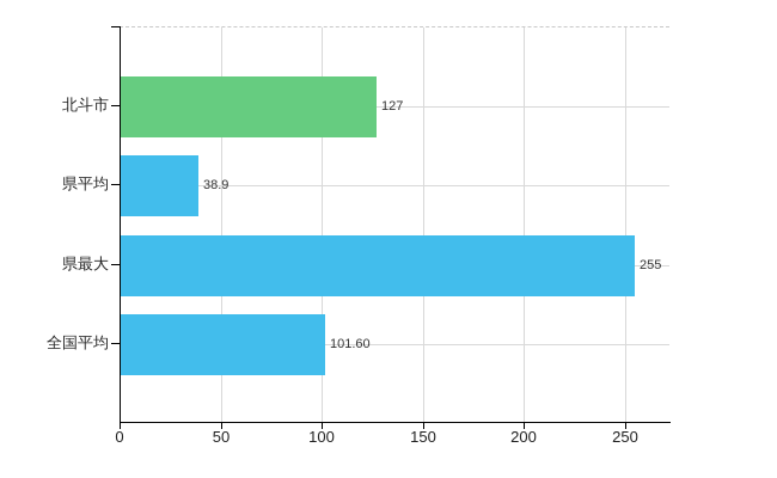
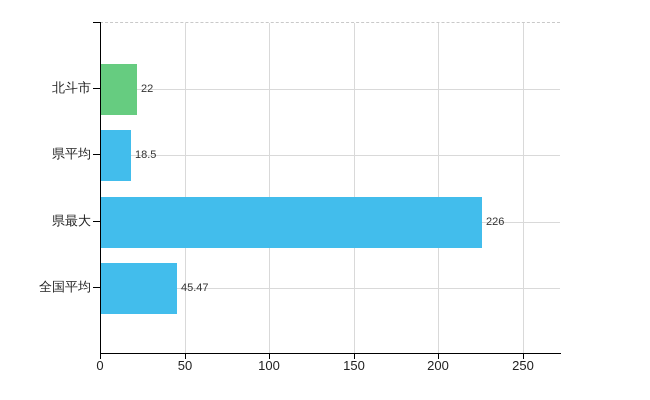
北斗市: 127 -> 22
県平均: 38.9 -> 18.5
県最大: 255 -> 226
全国平均: 101.60 -> 45.47
